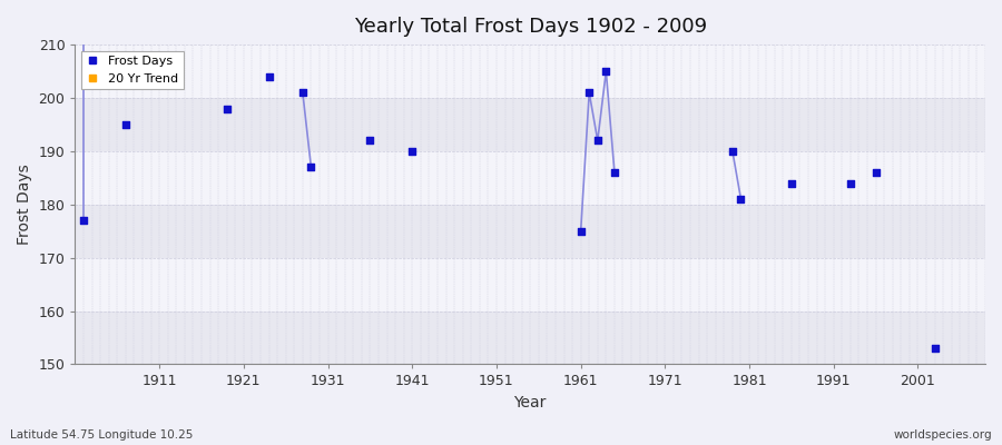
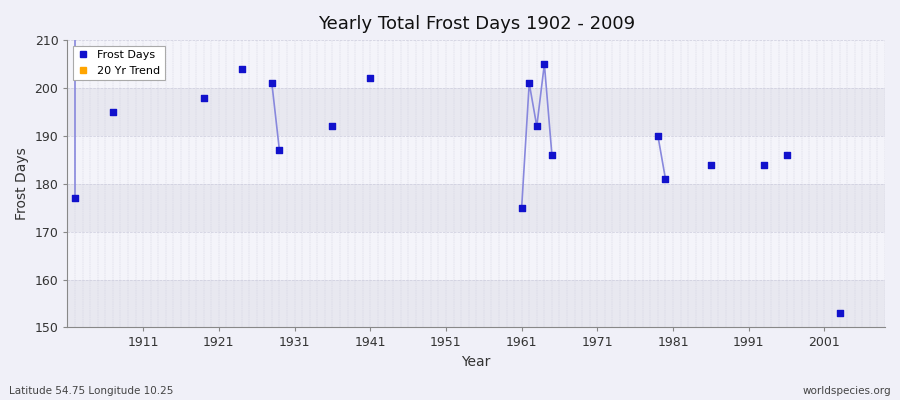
Frost Days/1941: 190 -> 202
